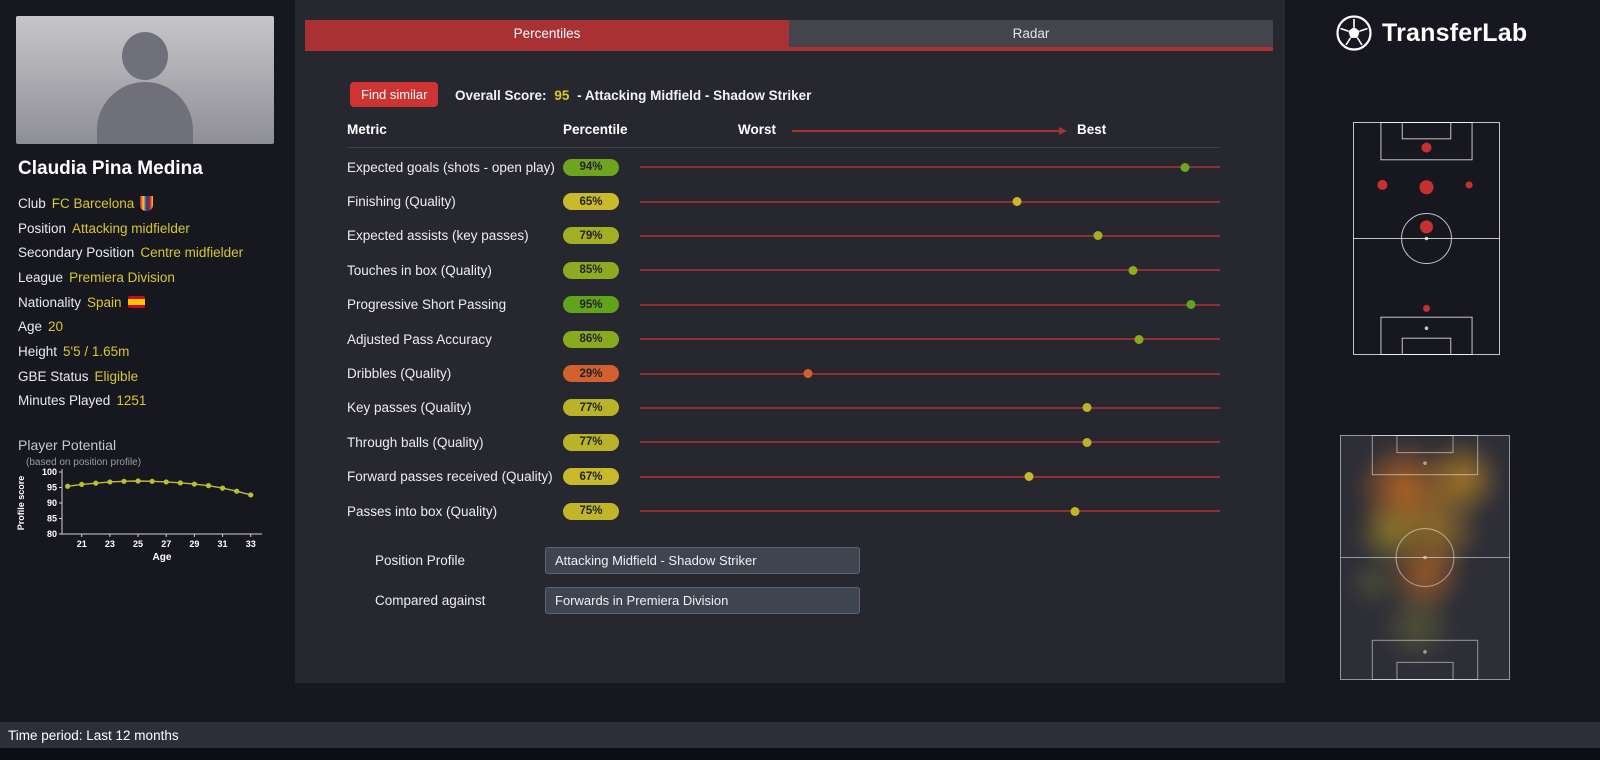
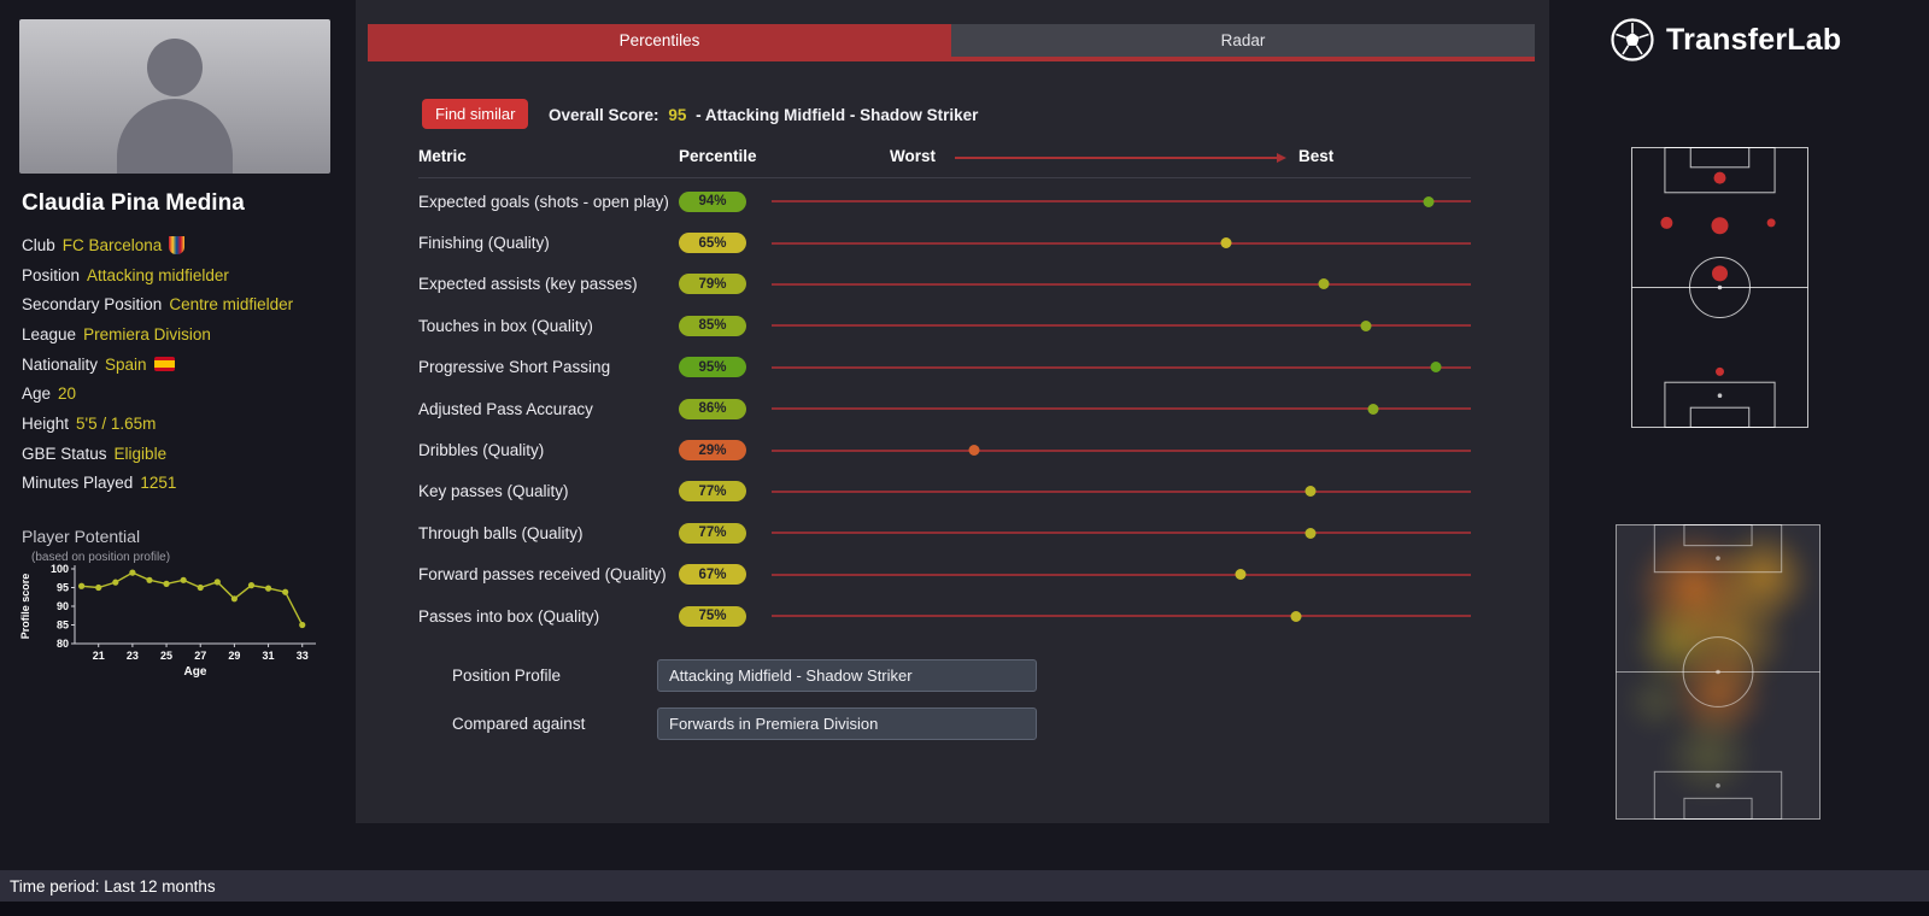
21: 96 -> 95
23: 97 -> 99
25: 97 -> 96
27: 97 -> 95
29: 96 -> 92
33: 93 -> 85
